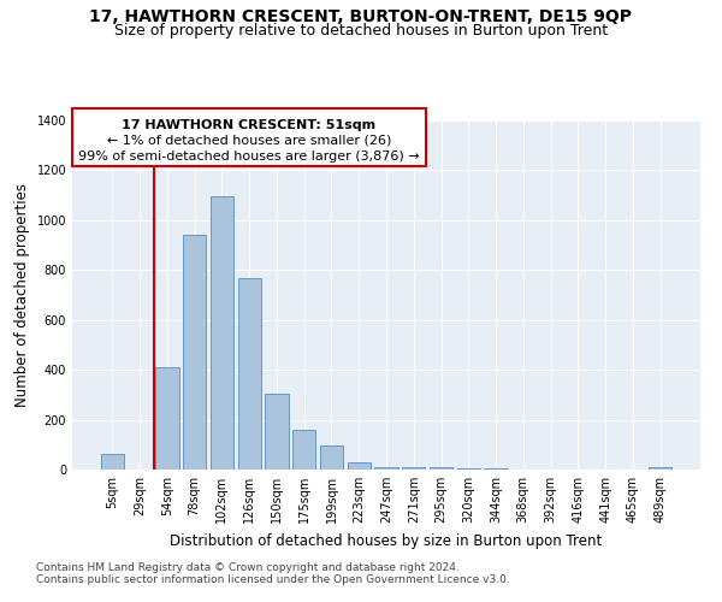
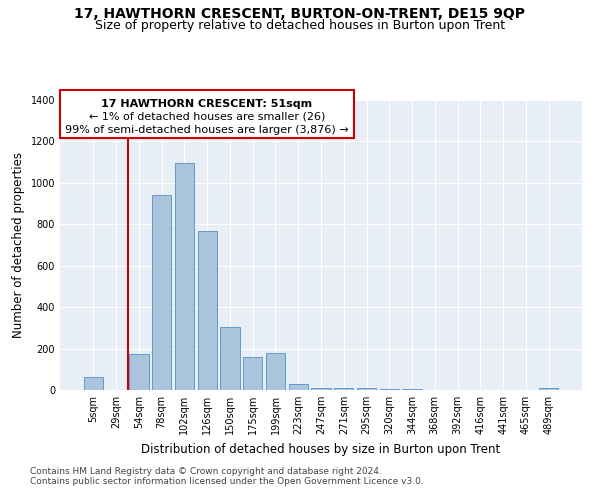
54sqm: 410 -> 175
199sqm: 95 -> 180
